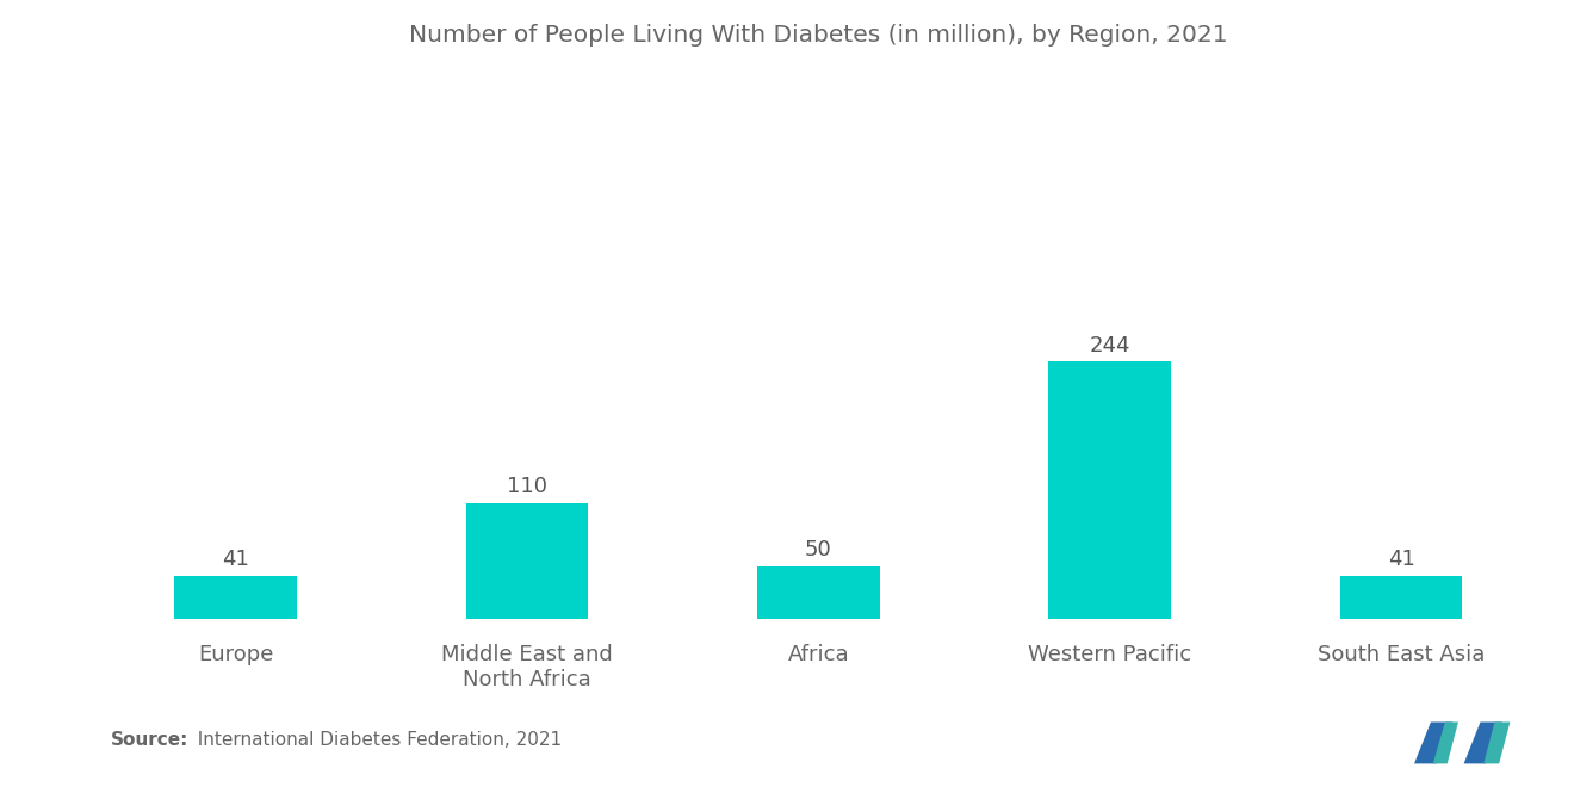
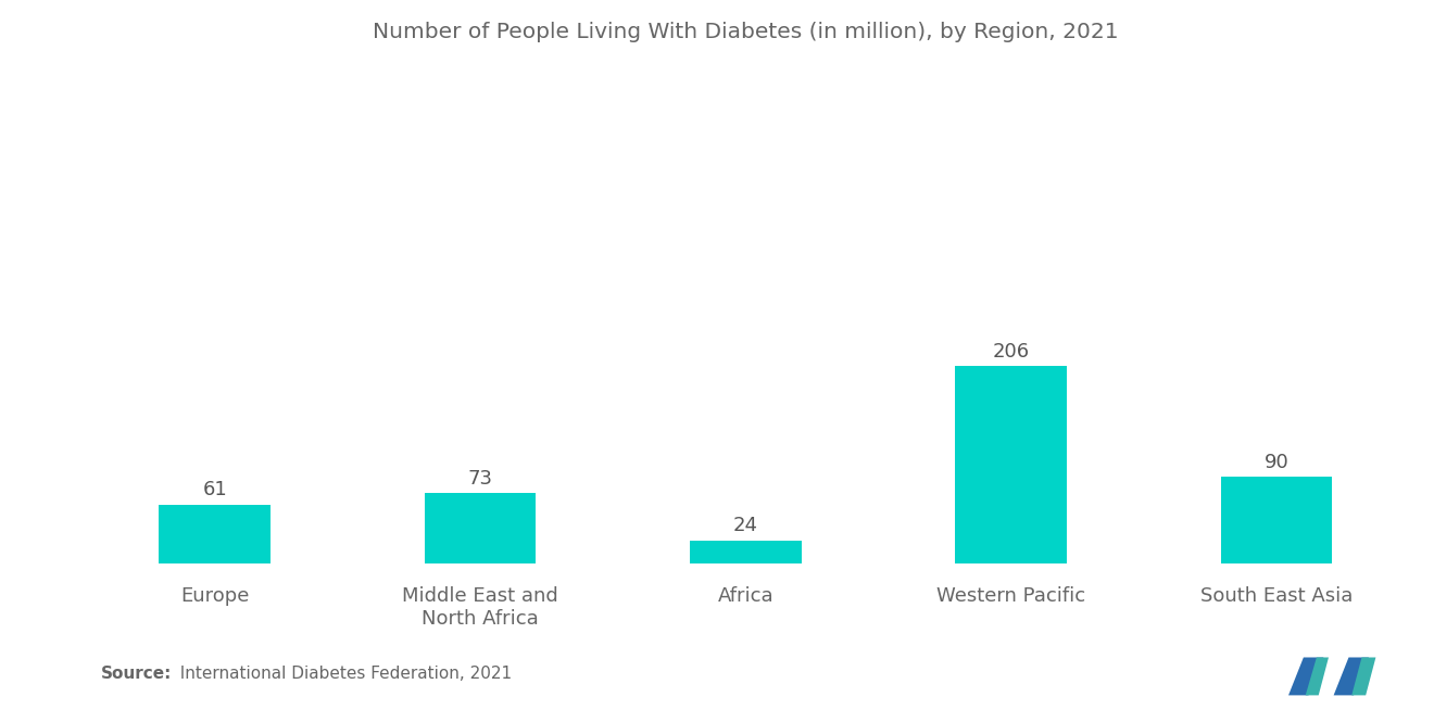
Europe: 41 -> 61
Middle East and North Africa: 110 -> 73
Africa: 50 -> 24
Western Pacific: 244 -> 206
South East Asia: 41 -> 90
